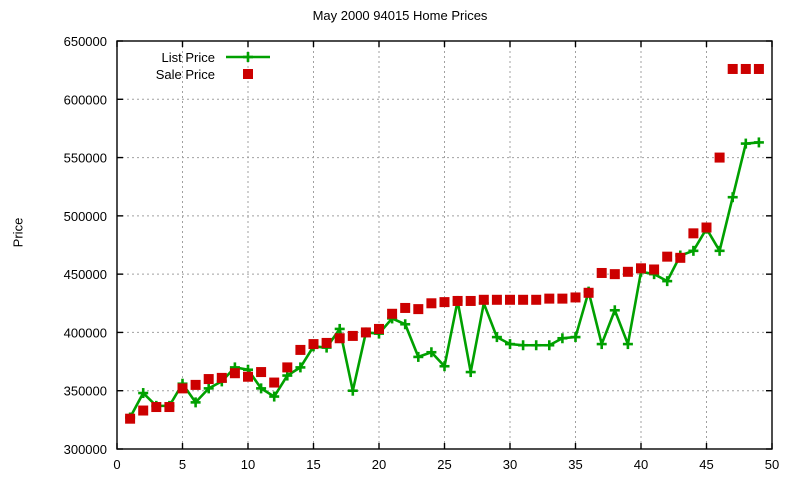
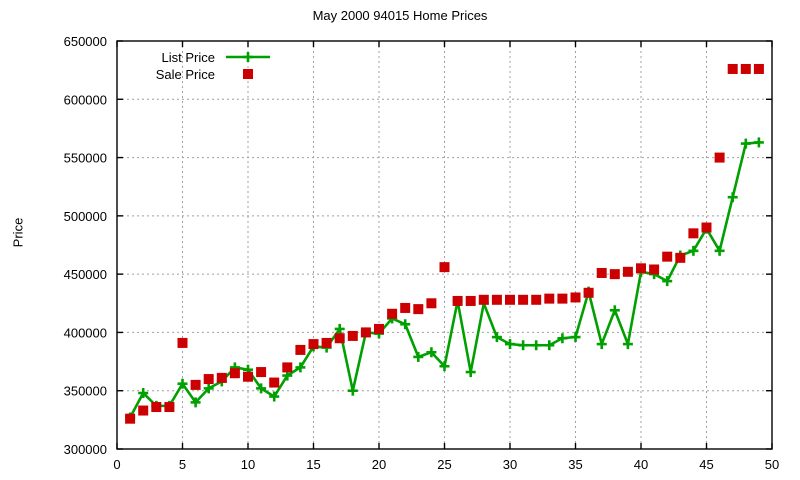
Sale Price/5: 352000 -> 391000
Sale Price/25: 426000 -> 456000
